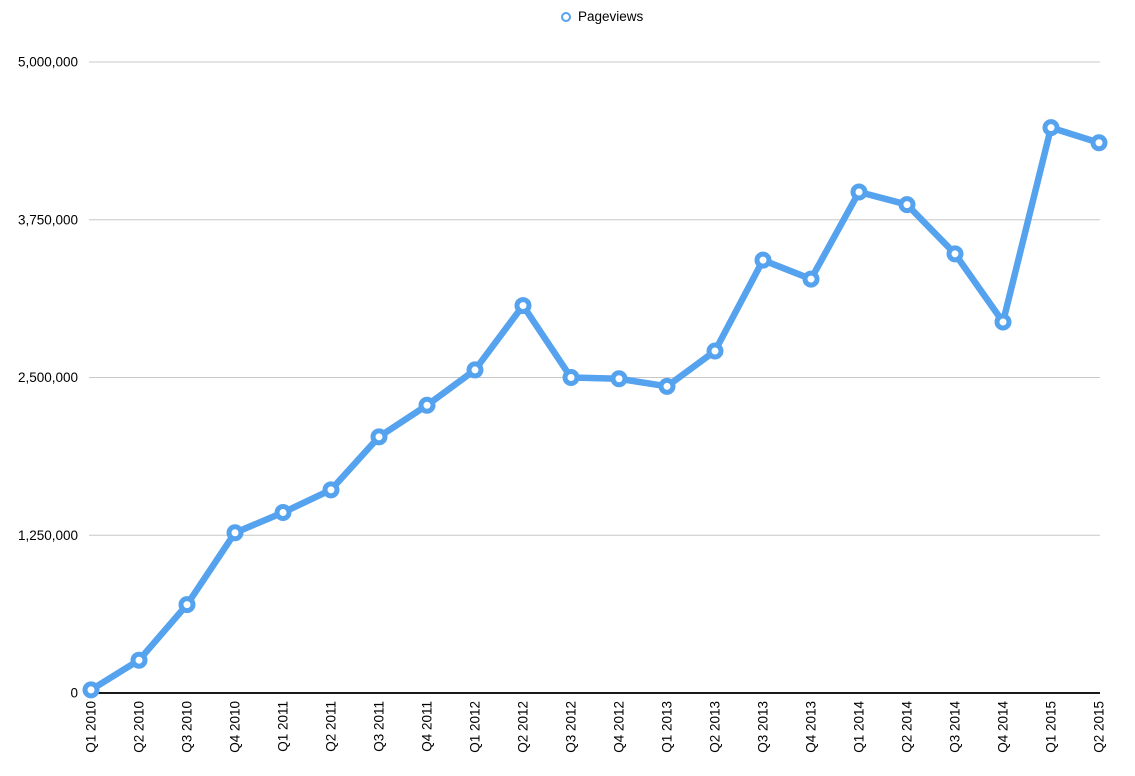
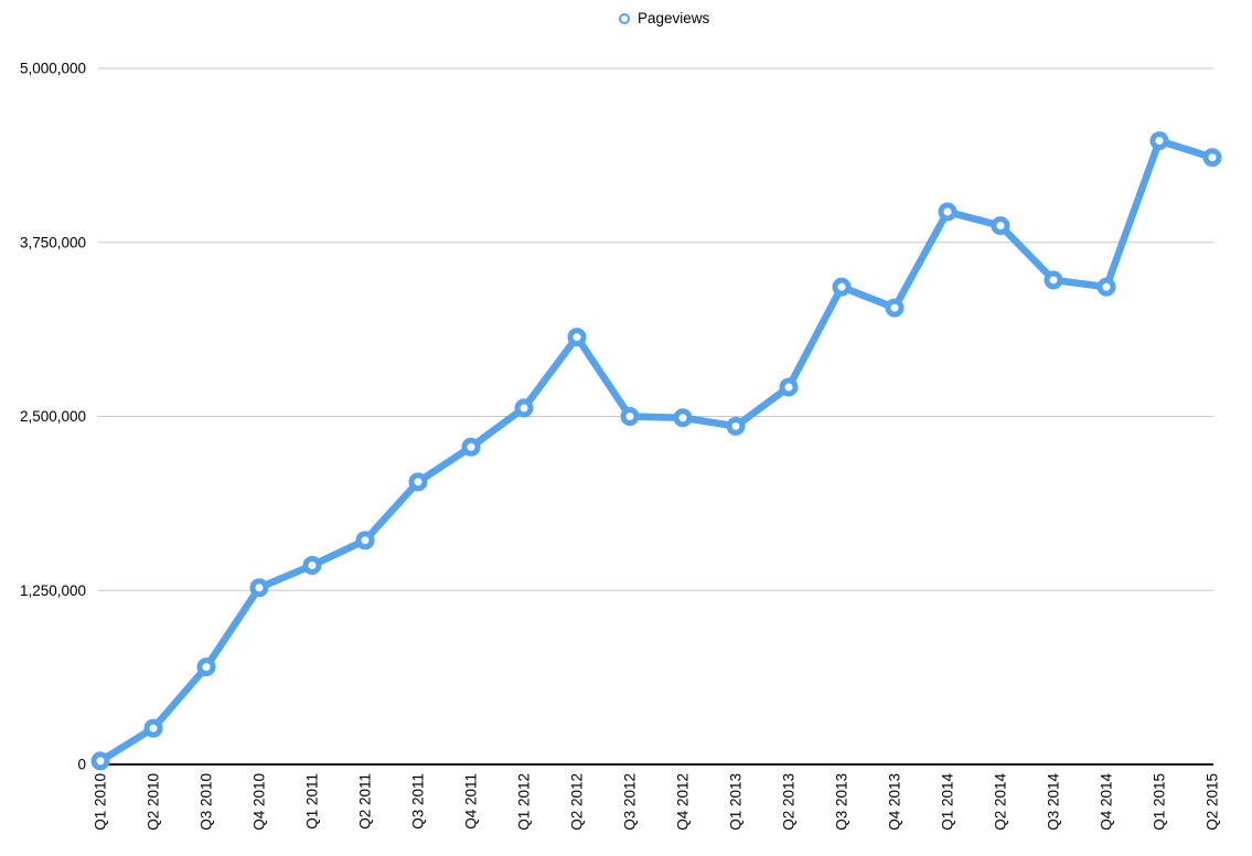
Q4 2014: 2940000 -> 3430000
